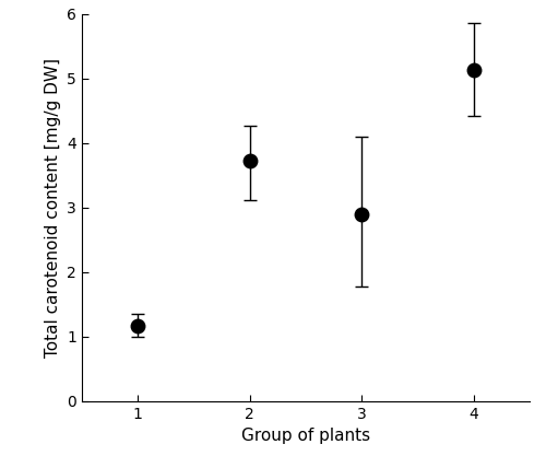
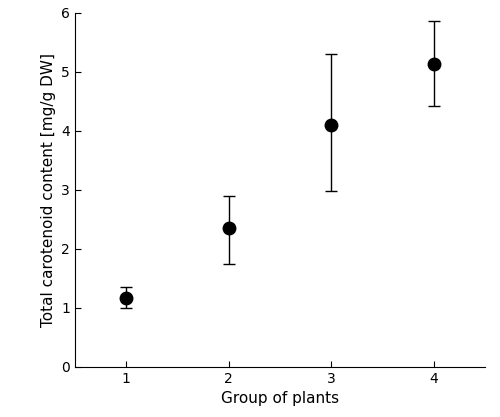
2: 3.72 -> 2.35
3: 2.90 -> 4.10
